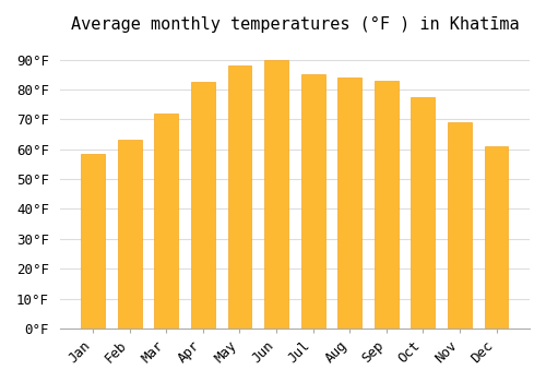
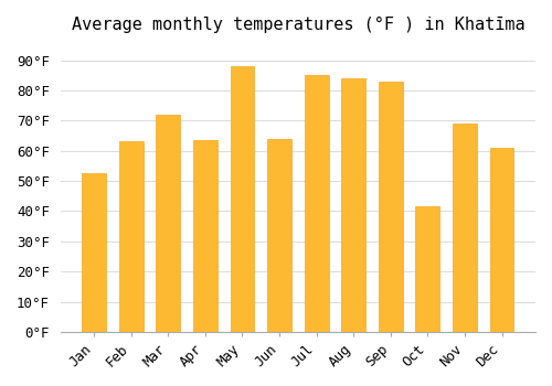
Jan: 58.5°F -> 52.5°F
Apr: 82.5°F -> 63.5°F
Jun: 90.0°F -> 64.0°F
Oct: 77.5°F -> 41.5°F
